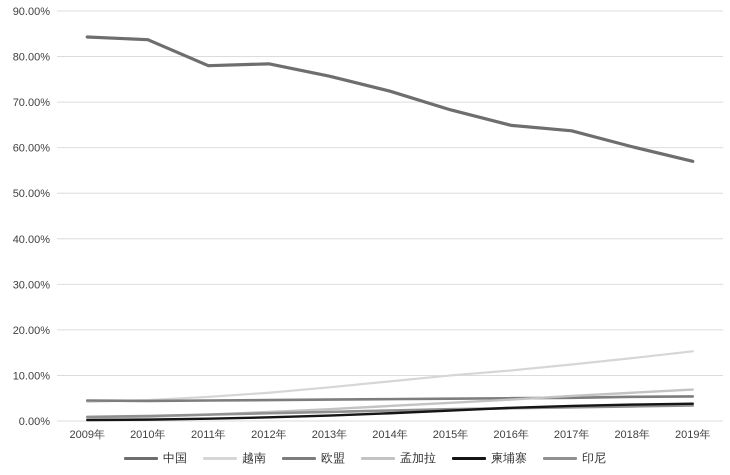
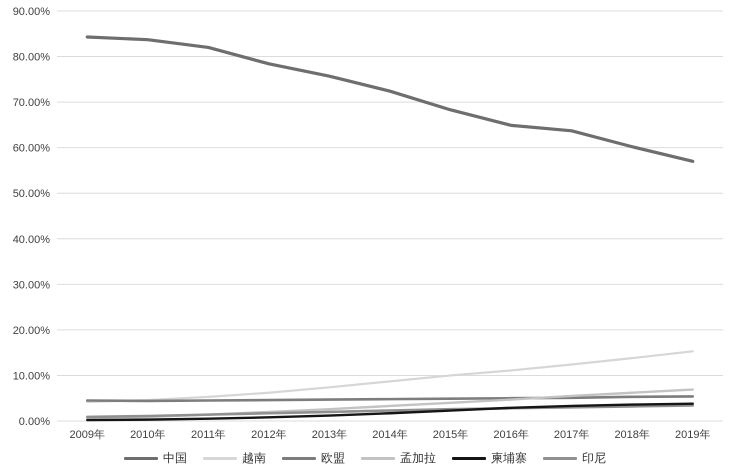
中国/2011年: 78% -> 82%
